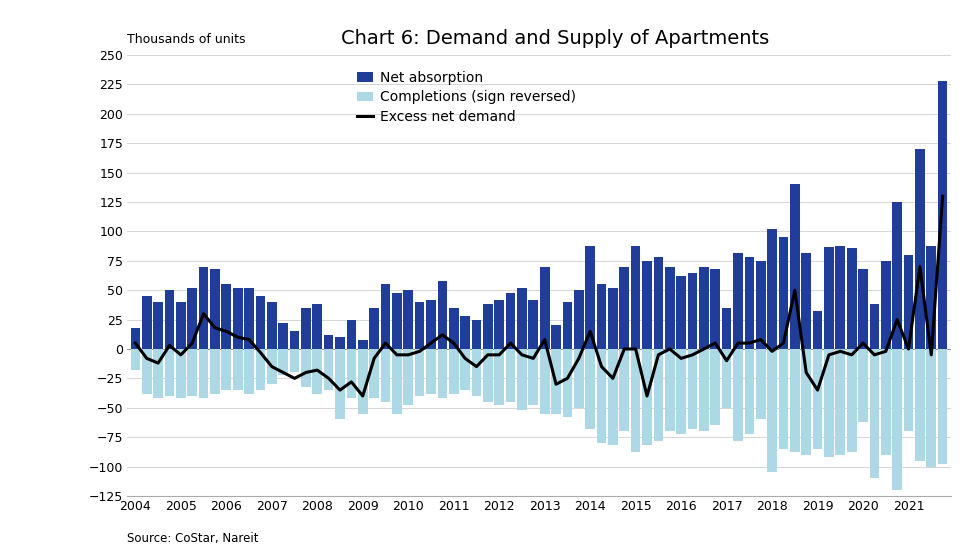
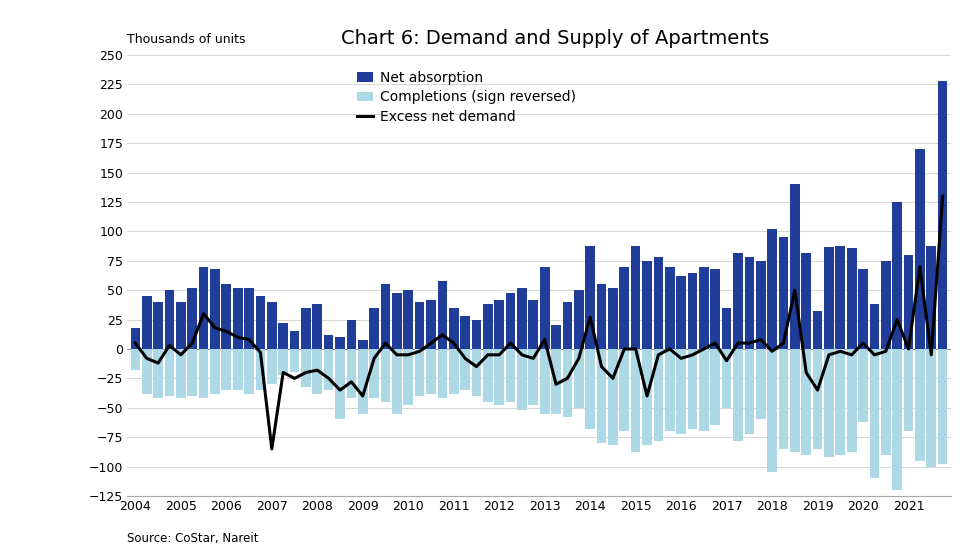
Excess net demand/2007: -15 -> -85
Excess net demand/2014: 15 -> 27
